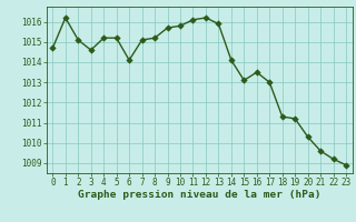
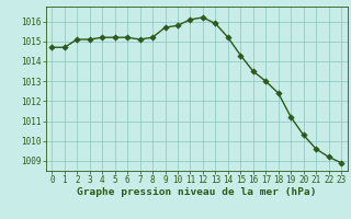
1: 1016.2 -> 1014.7
3: 1014.6 -> 1015.1
6: 1014.1 -> 1015.2
14: 1014.1 -> 1015.2
15: 1013.1 -> 1014.3
18: 1011.3 -> 1012.4
